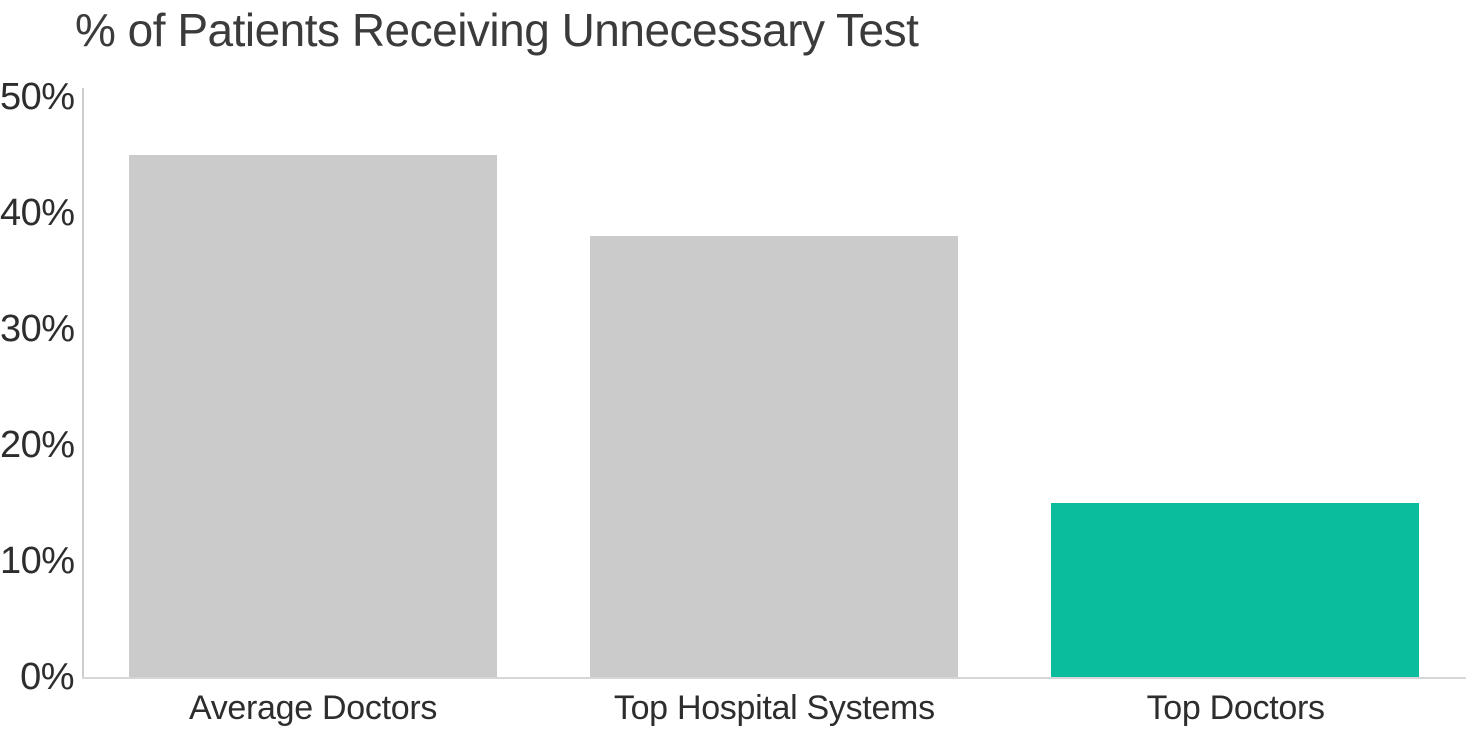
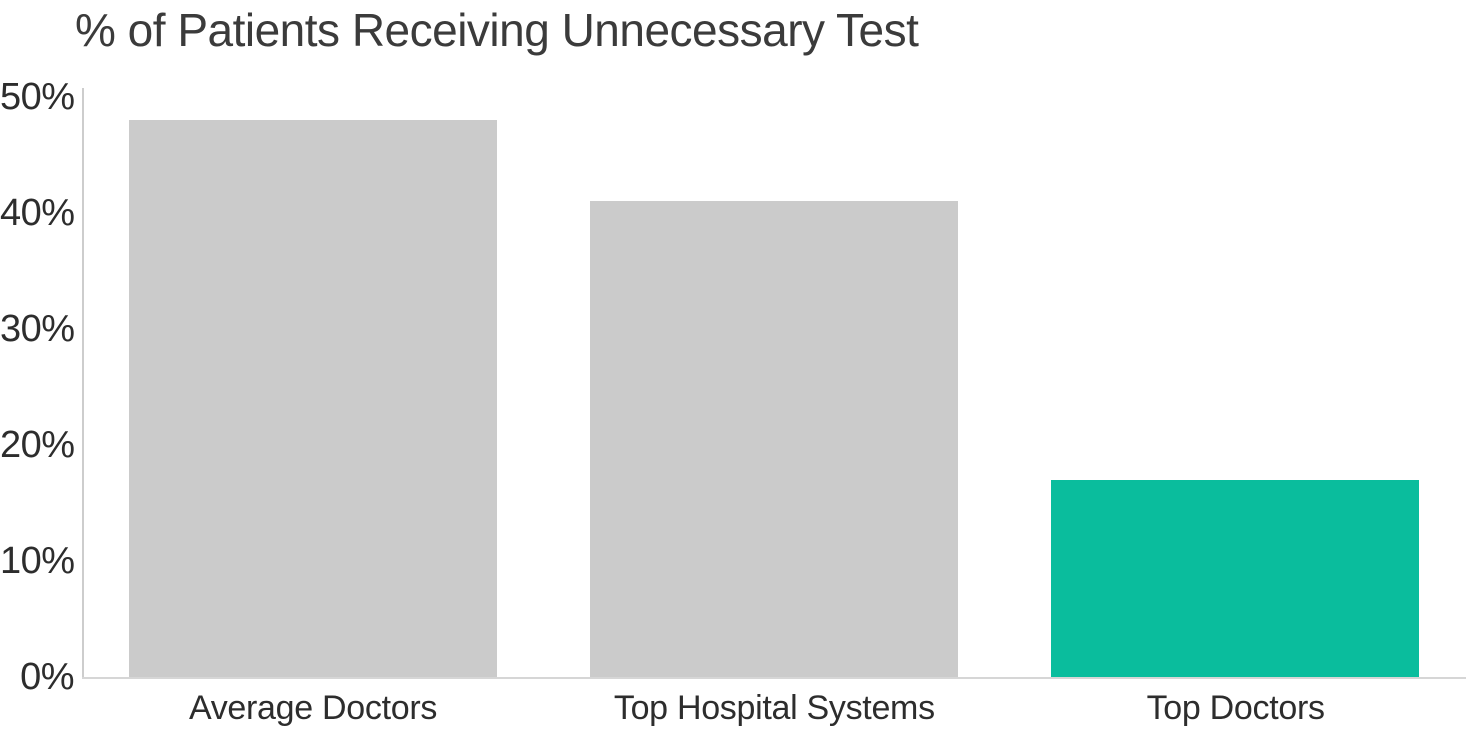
Average Doctors: 45% -> 48%
Top Hospital Systems: 38% -> 41%
Top Doctors: 15% -> 17%
